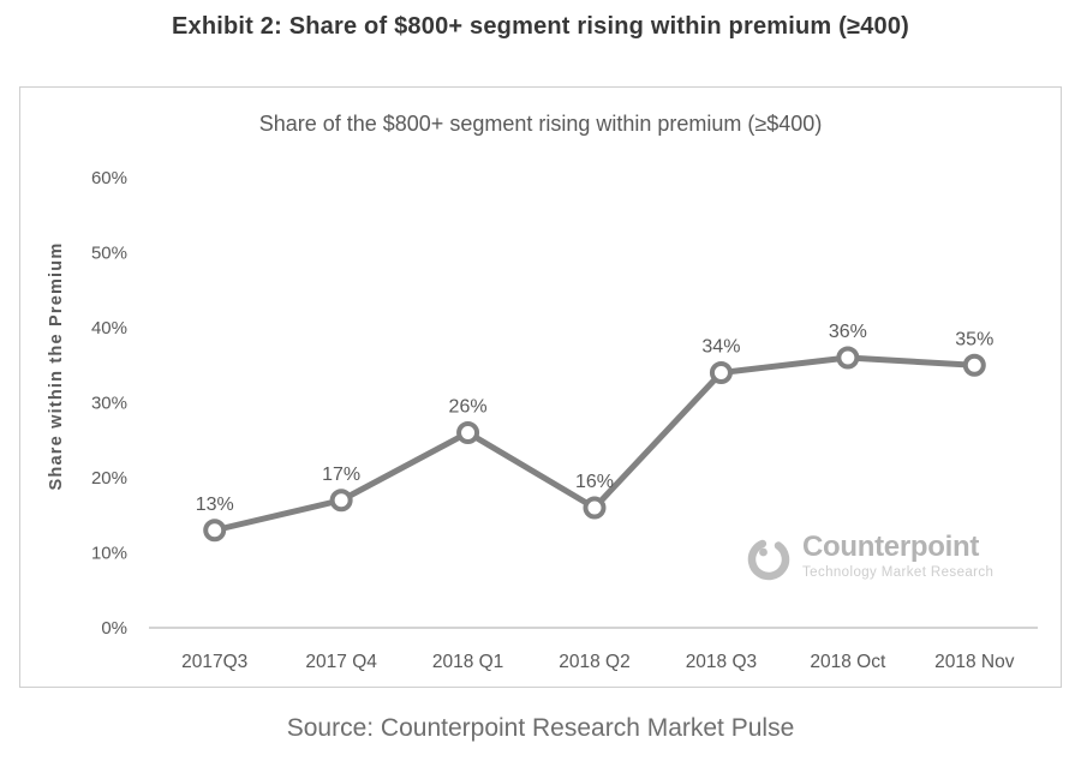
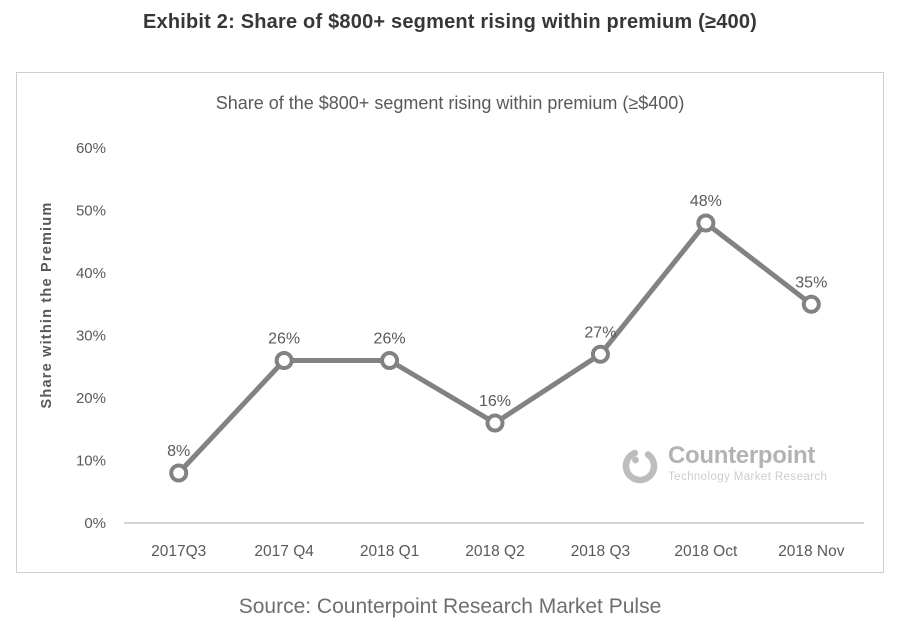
2017Q3: 13% -> 8%
2017 Q4: 17% -> 26%
2018 Q3: 34% -> 27%
2018 Oct: 36% -> 48%
